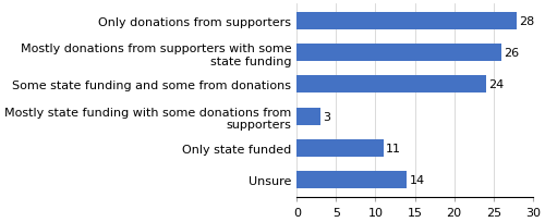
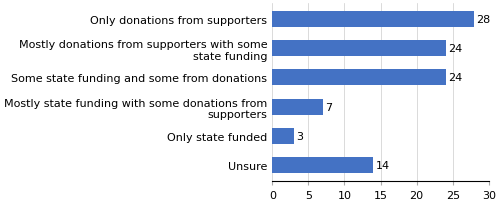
Mostly donations from supporters with some state funding: 26 -> 24
Mostly state funding with some donations from supporters: 3 -> 7
Only state funded: 11 -> 3
